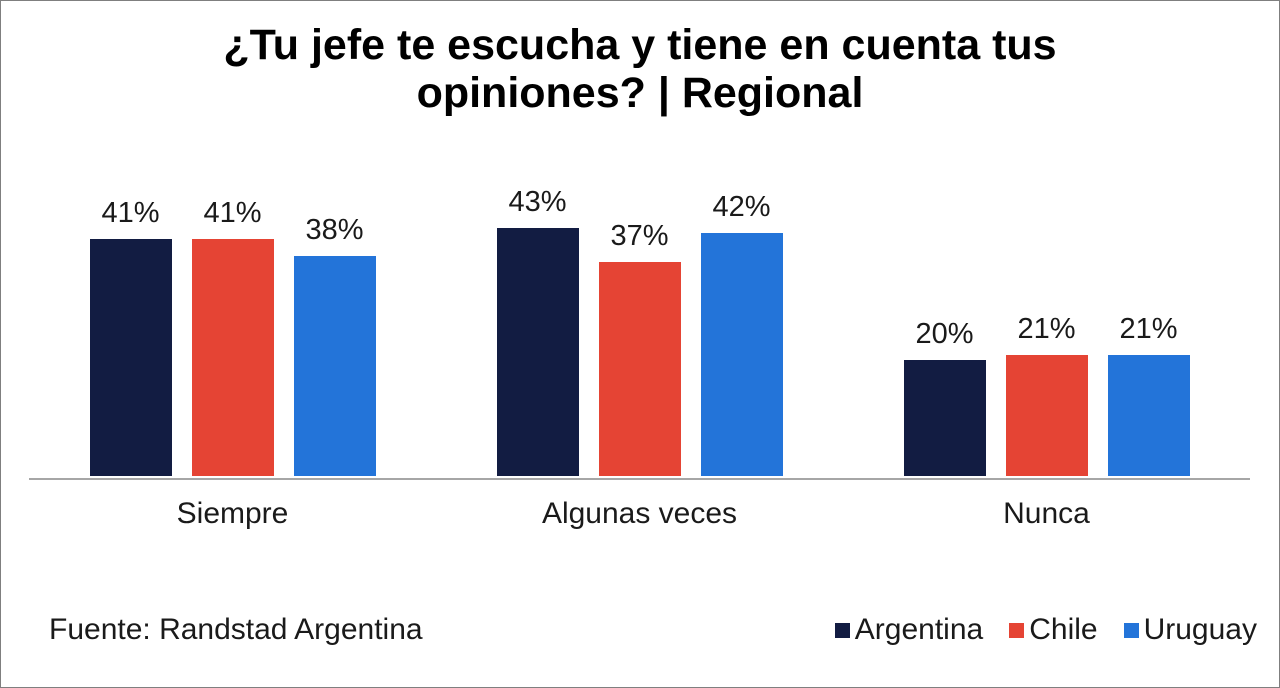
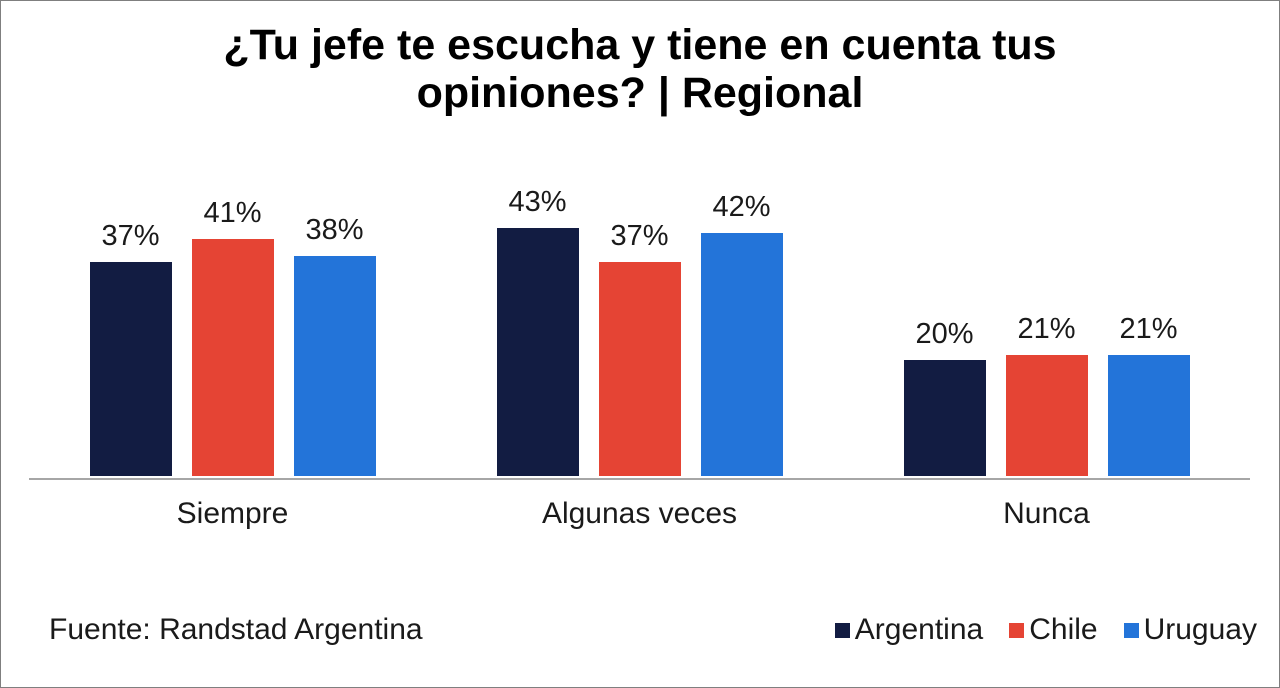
Argentina/Siempre: 41% -> 37%
